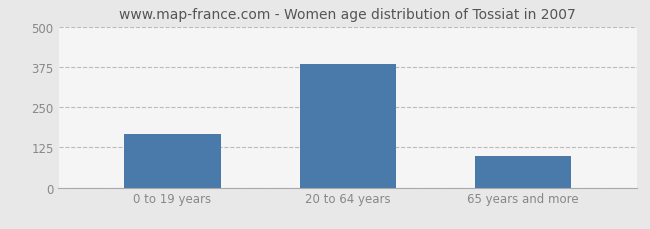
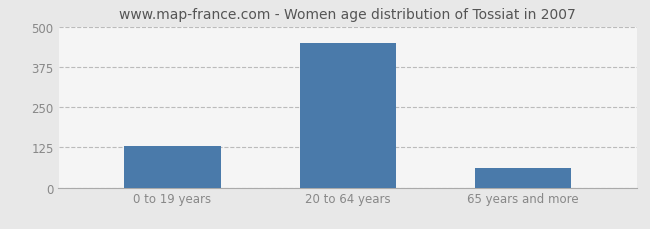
0 to 19 years: 168 -> 130
20 to 64 years: 385 -> 450
65 years and more: 98 -> 60
